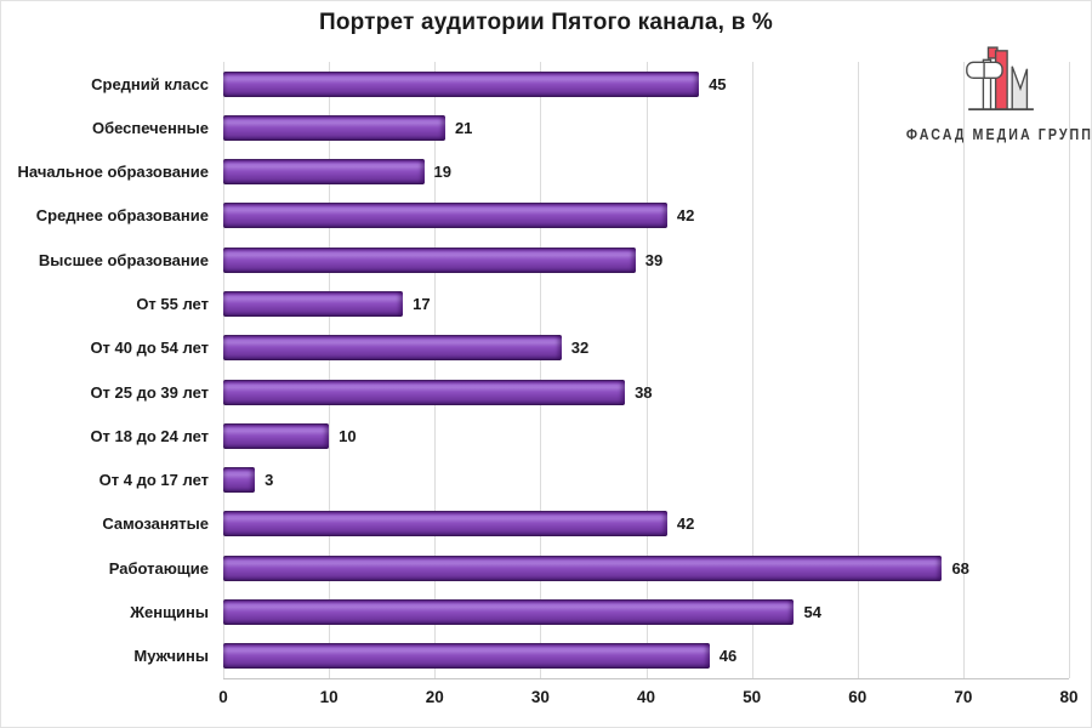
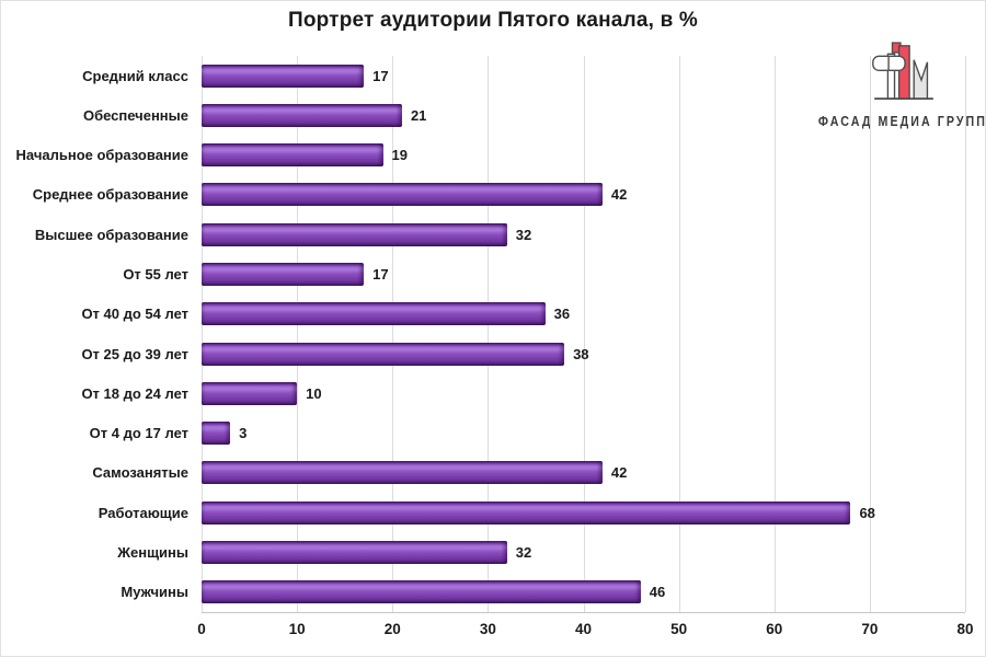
Средний класс: 45 -> 17
Высшее образование: 39 -> 32
От 40 до 54 лет: 32 -> 36
Женщины: 54 -> 32
